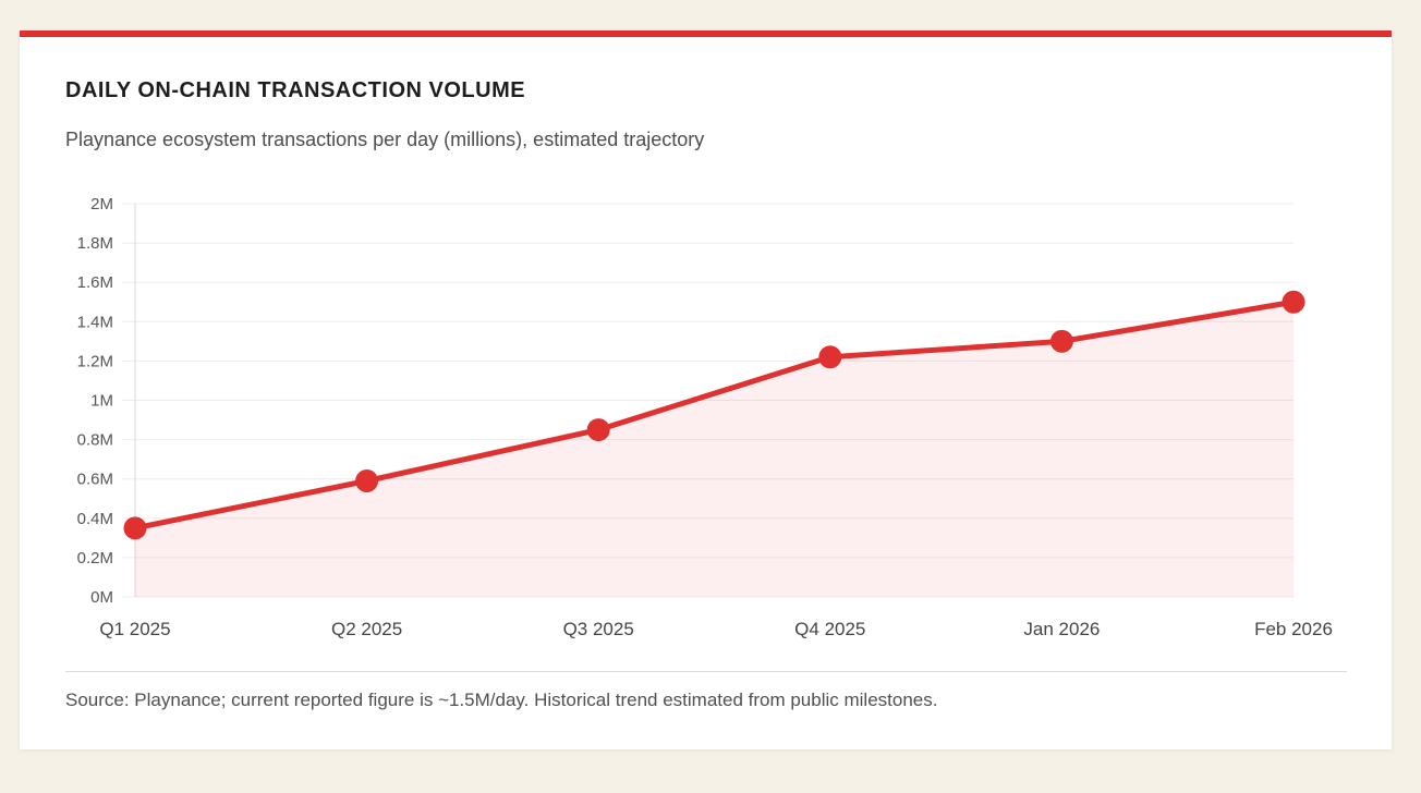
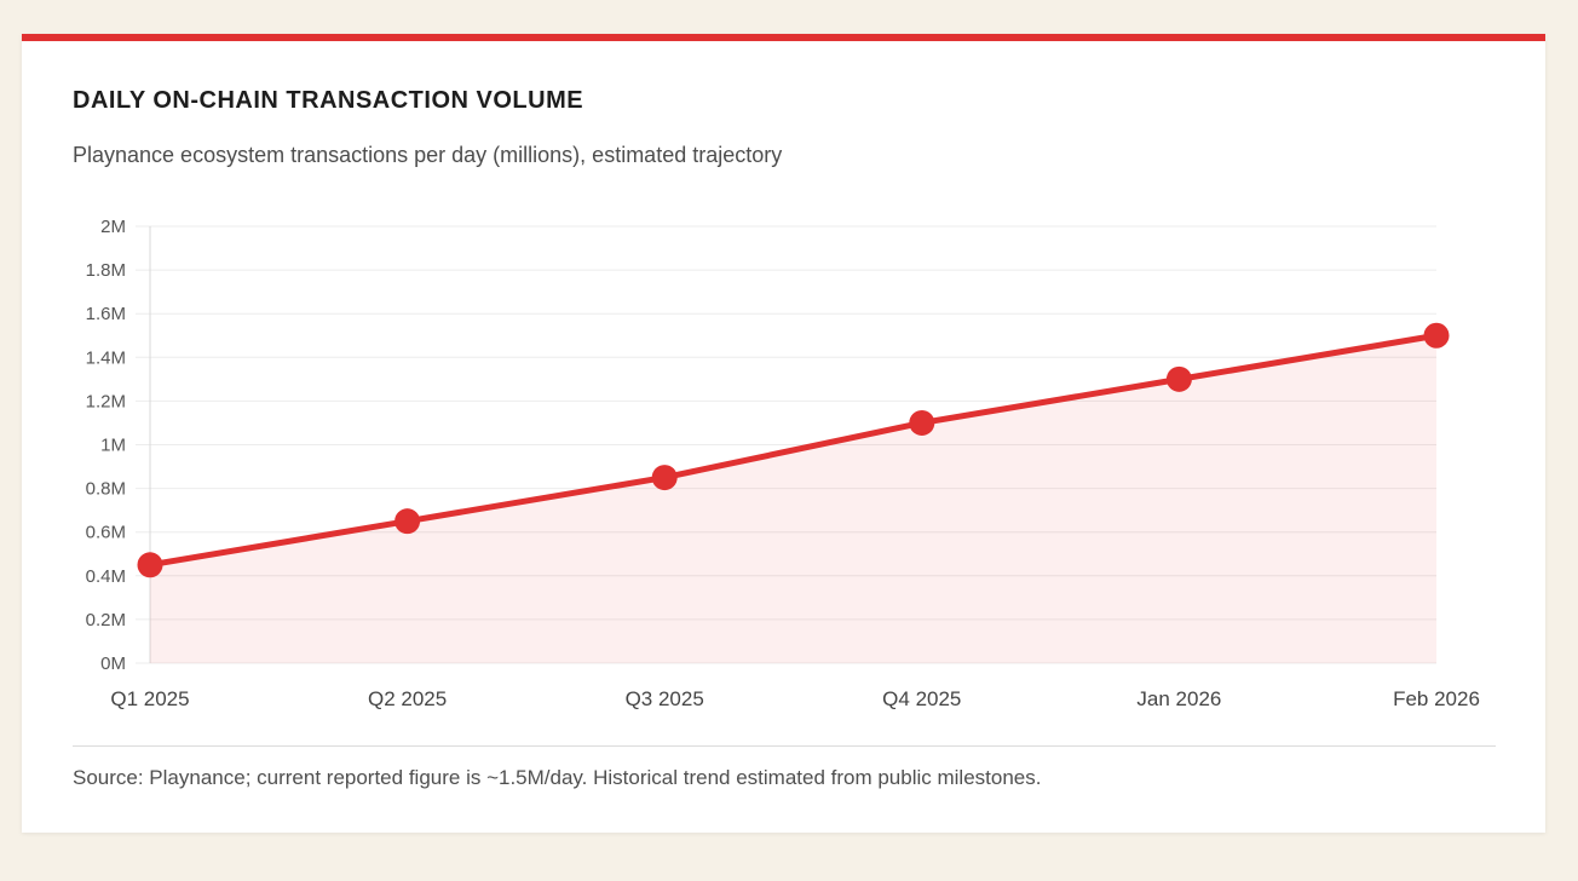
Q1 2025: 0.35M -> 0.45M
Q2 2025: 0.59M -> 0.65M
Q4 2025: 1.22M -> 1.10M
